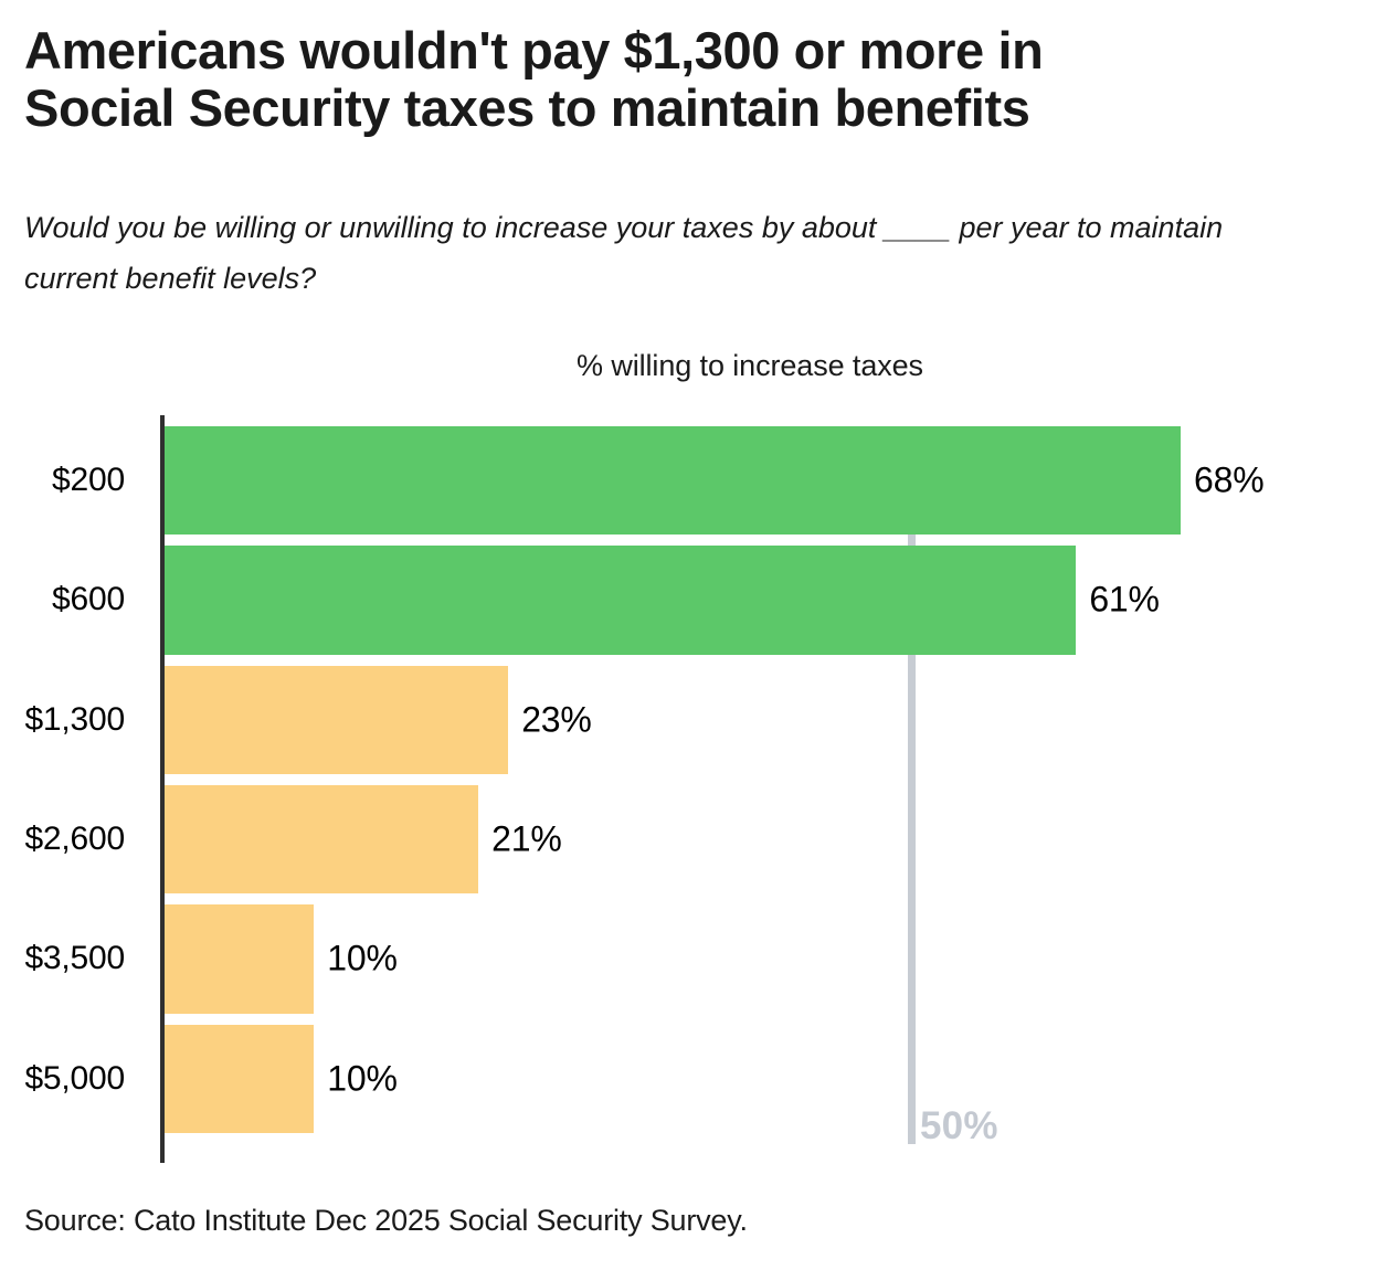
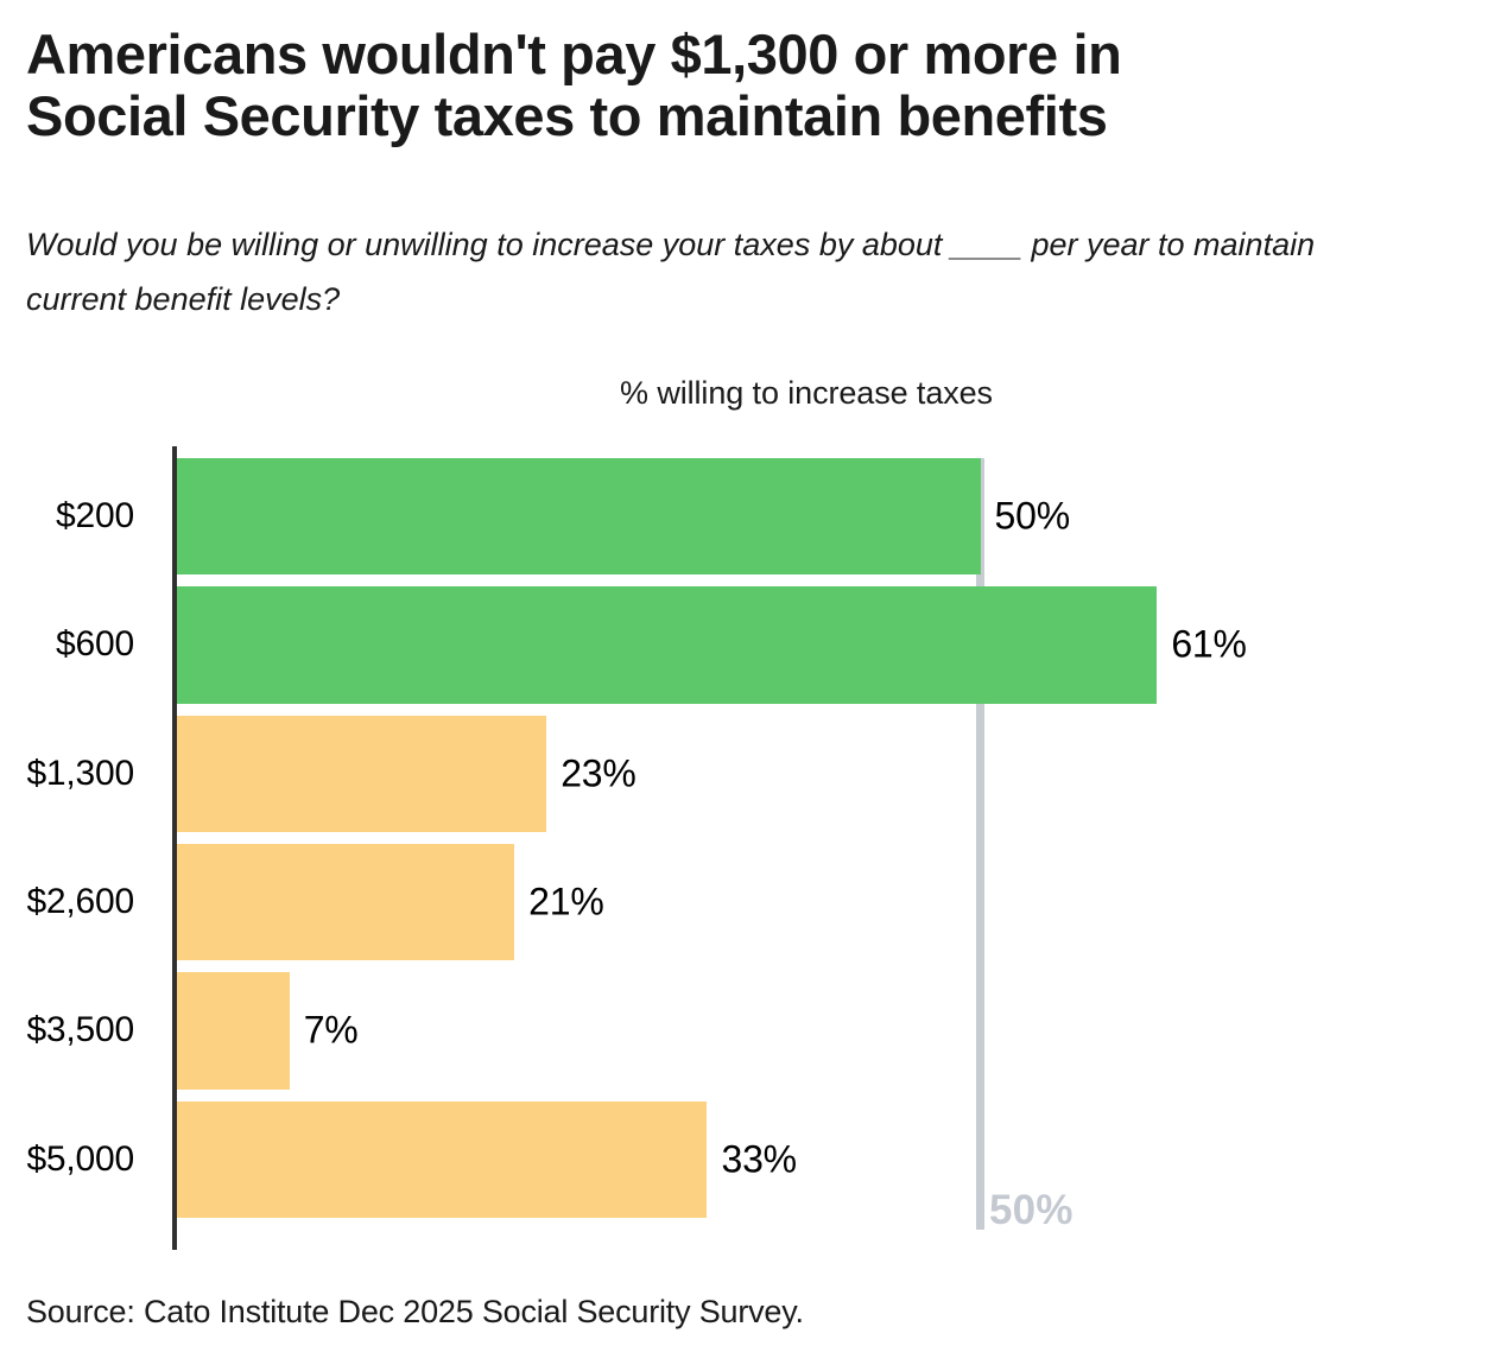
$200: 68% -> 50%
$3,500: 10% -> 7%
$5,000: 10% -> 33%
